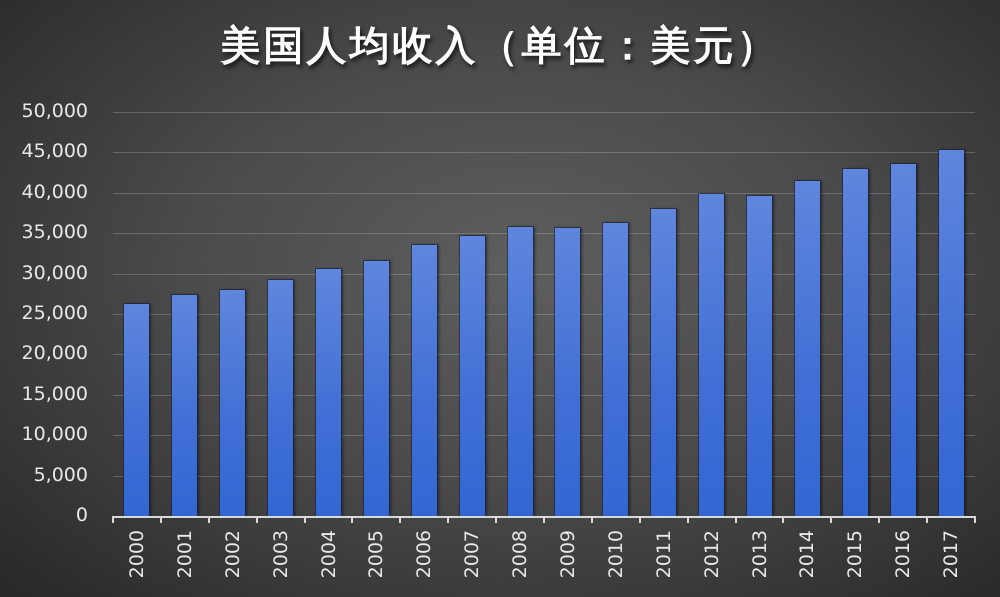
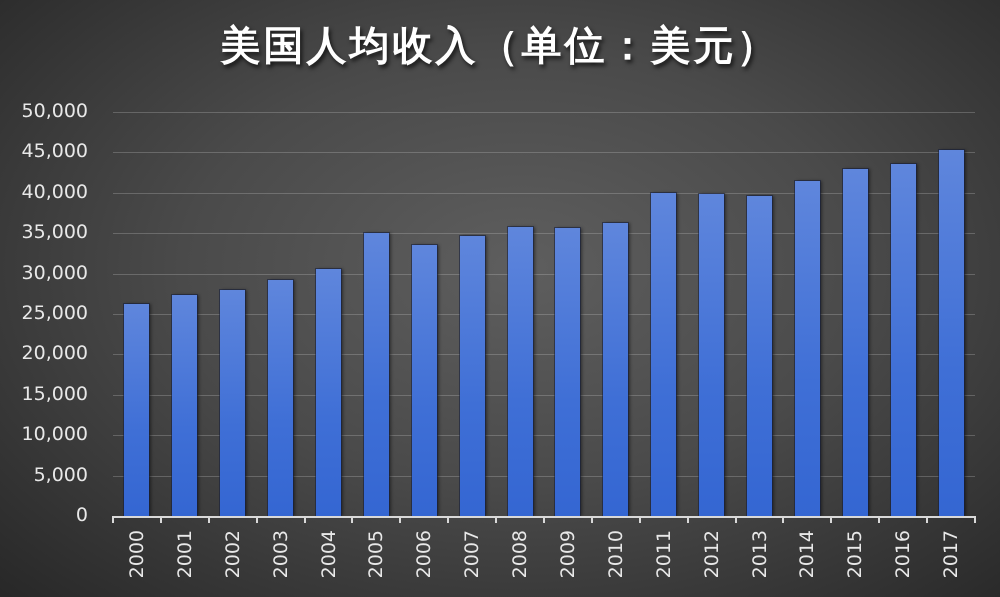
2005: 32000 -> 35000
2011: 38000 -> 40000
